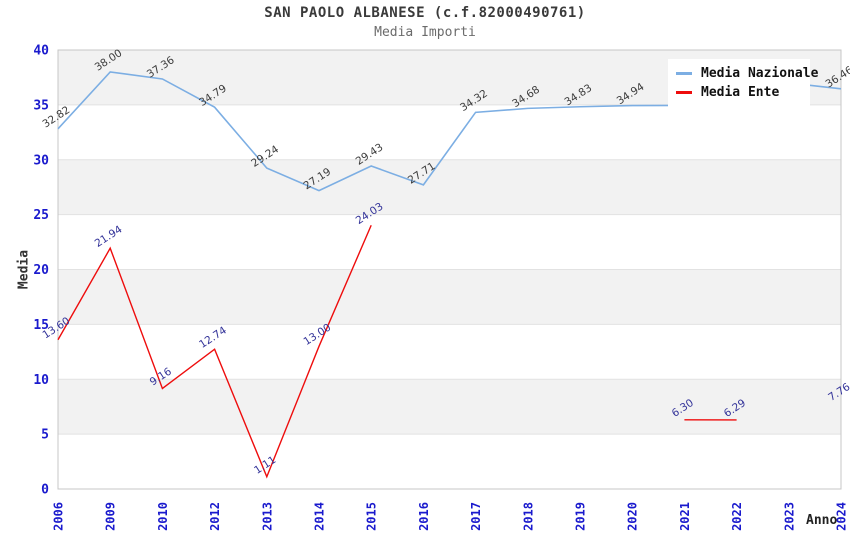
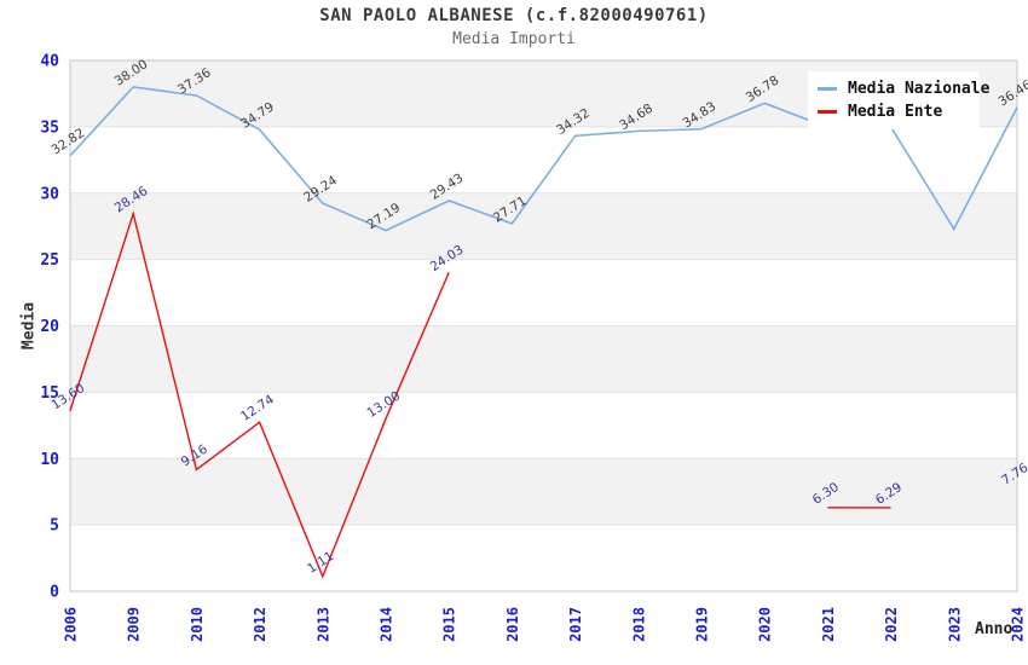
Media Ente/2009: 21.94 -> 28.46
Media Nazionale/2020: 34.94 -> 36.78
Media Nazionale/2023: 37.0 -> 27.3
